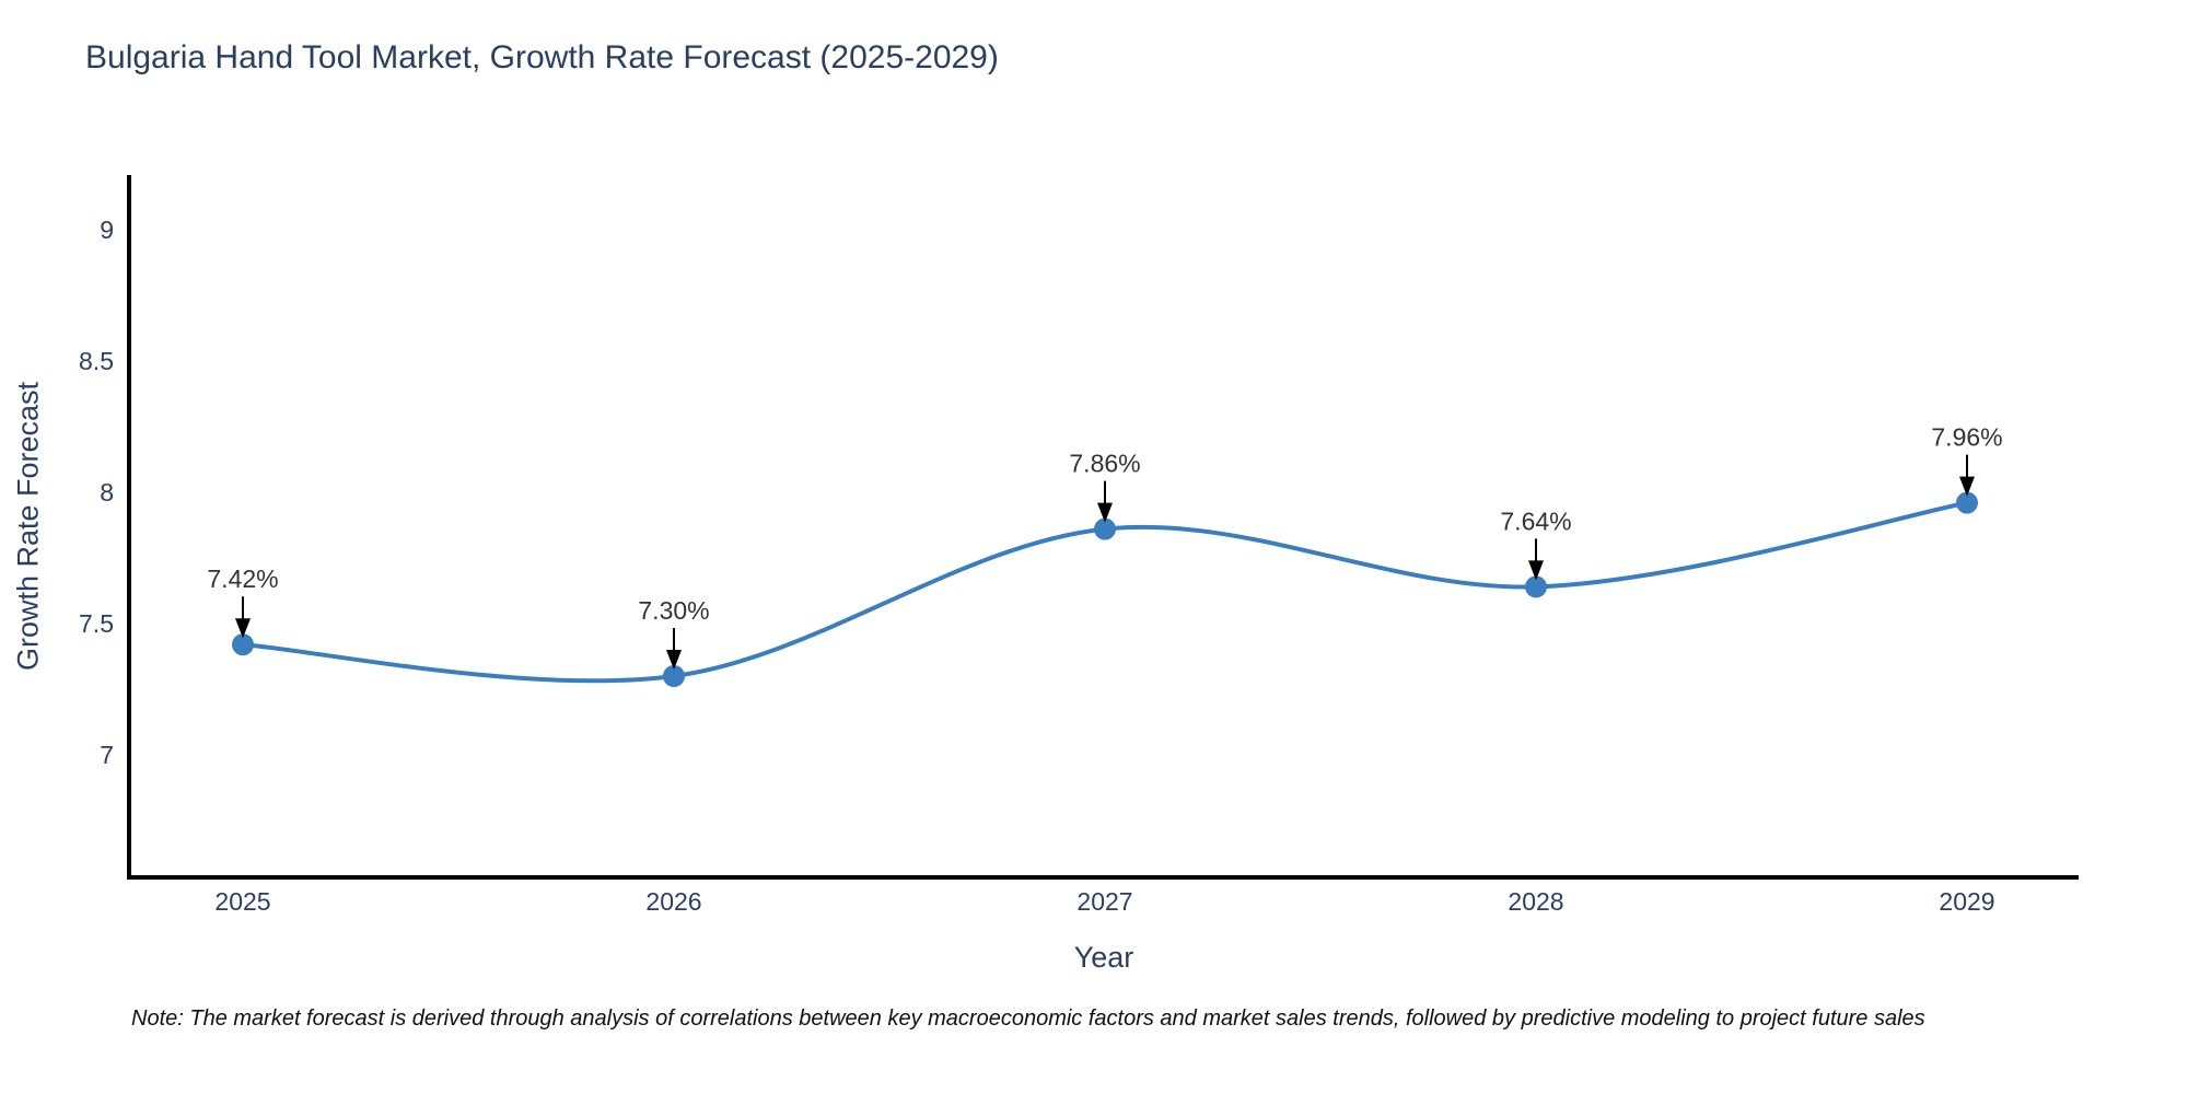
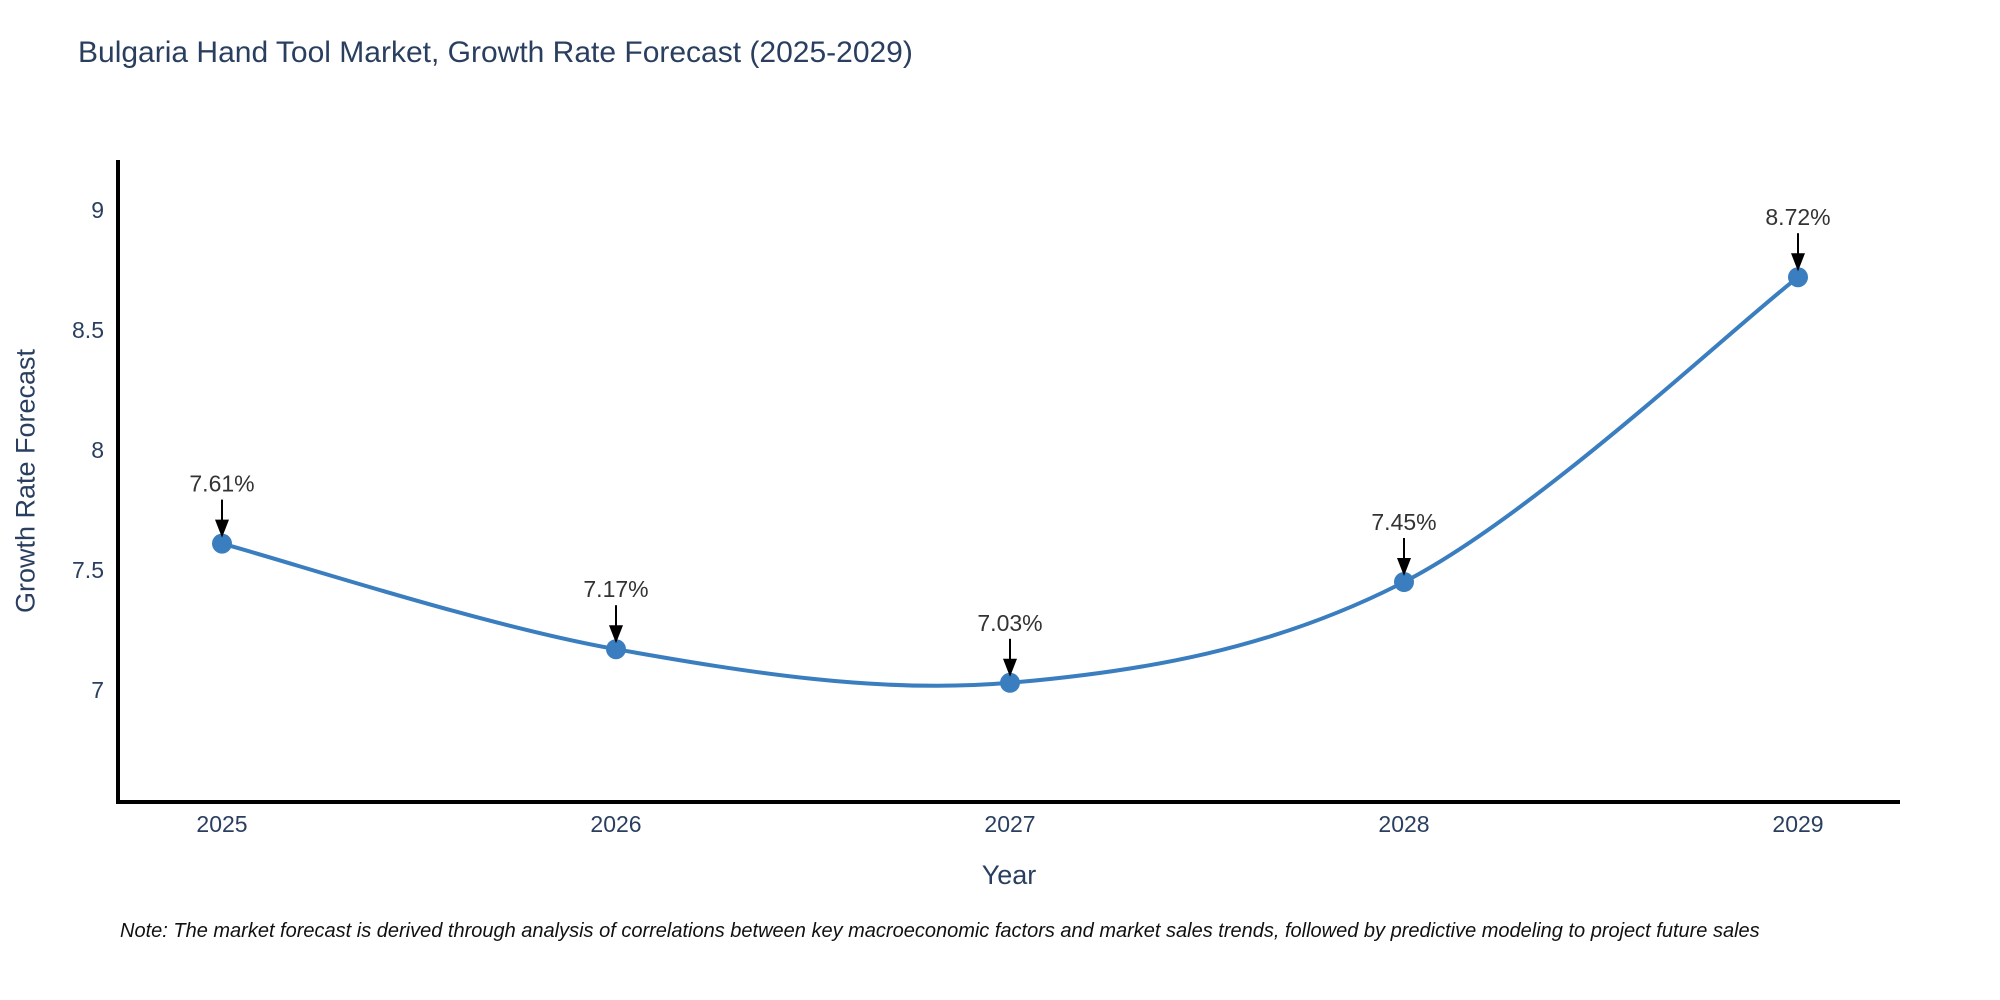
2025: 7.42% -> 7.61%
2026: 7.30% -> 7.17%
2027: 7.86% -> 7.03%
2028: 7.64% -> 7.45%
2029: 7.96% -> 8.72%
